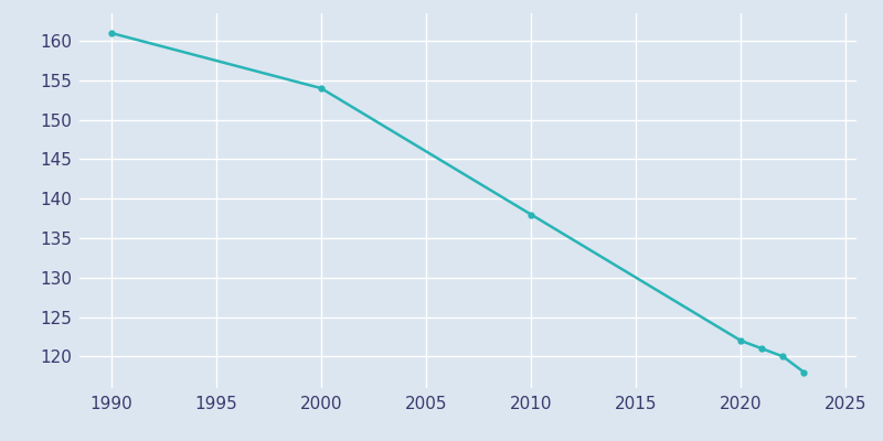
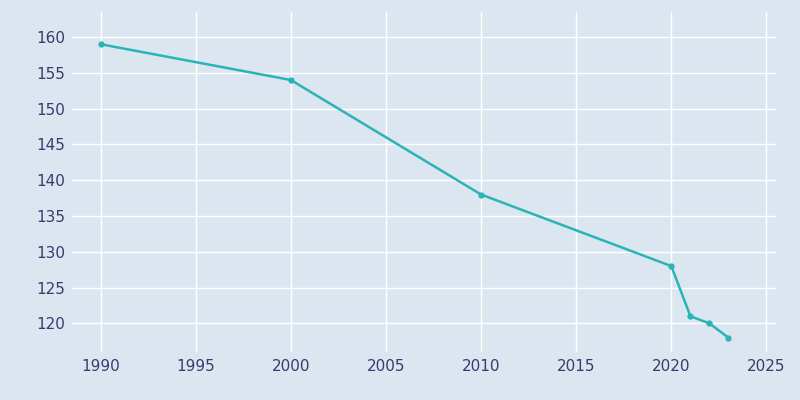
1990: 161 -> 159
2020: 122 -> 128
